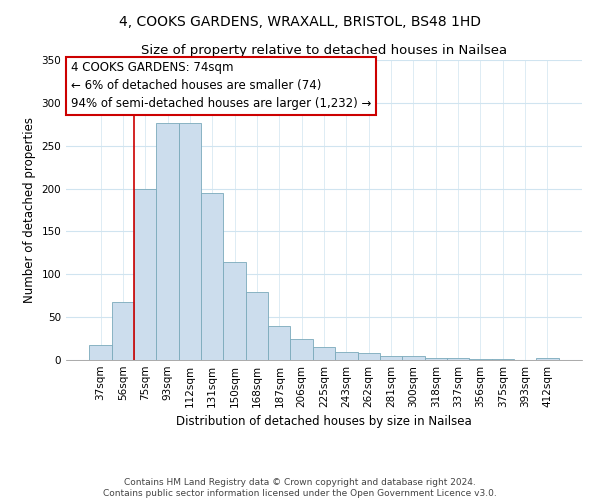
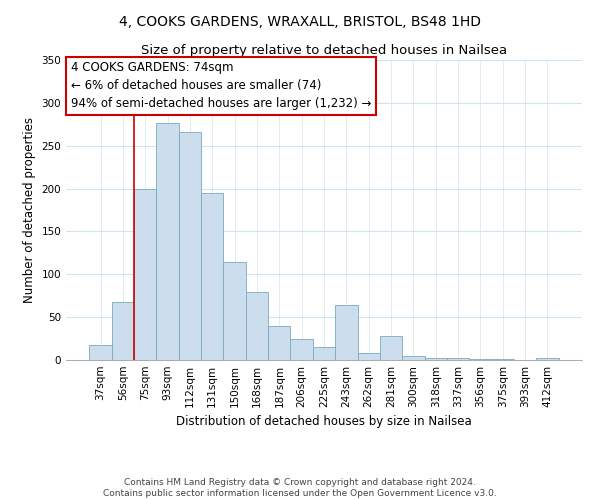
112sqm: 277 -> 266
243sqm: 9 -> 64
281sqm: 5 -> 28
